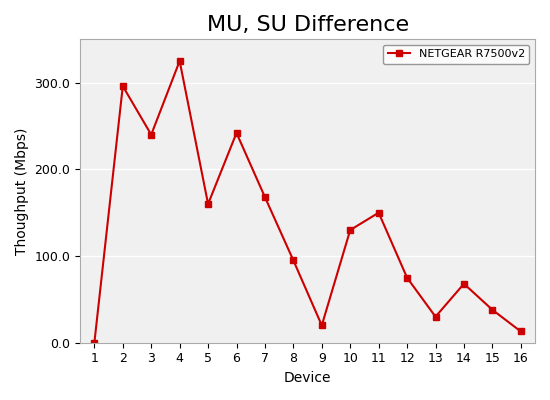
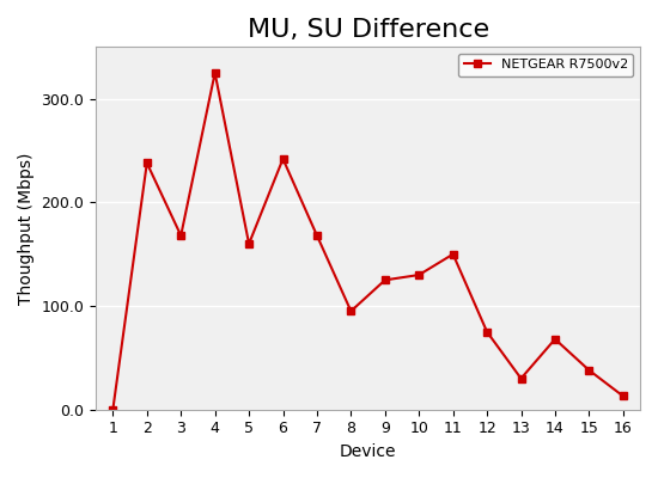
2: 296 -> 238
3: 240 -> 168
9: 20 -> 125
